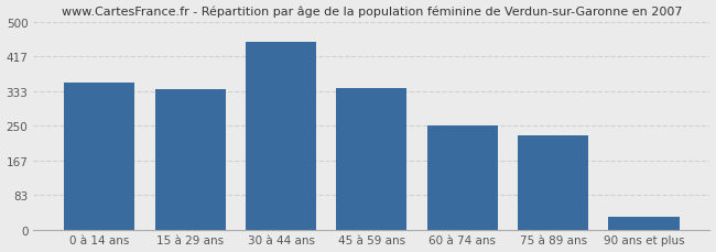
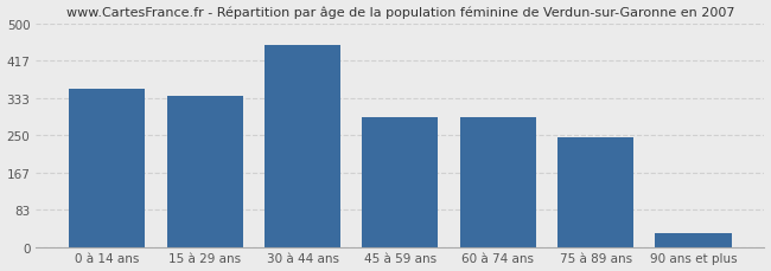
45 à 59 ans: 342 -> 290
60 à 74 ans: 250 -> 290
75 à 89 ans: 228 -> 245
